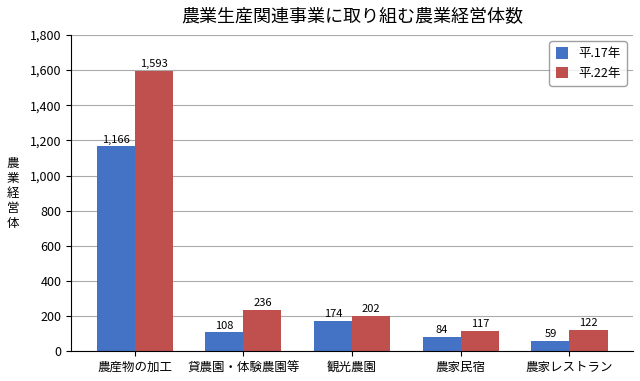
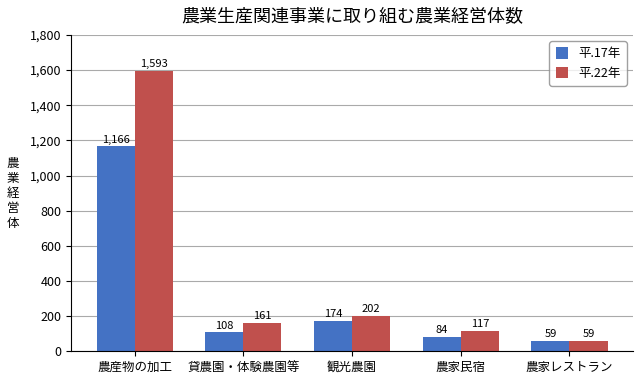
平.22年/貸農園・体験農園等: 236 -> 161
平.22年/農家レストラン: 122 -> 59
